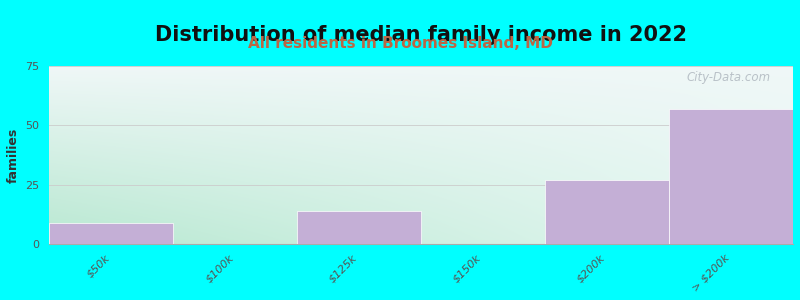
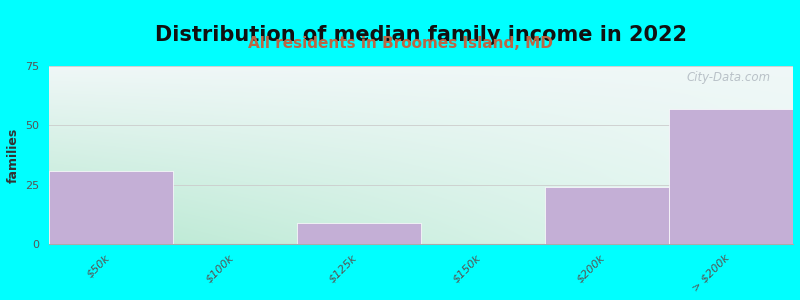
$50k: 9 -> 31
$125k: 14 -> 9
$200k: 27 -> 24
